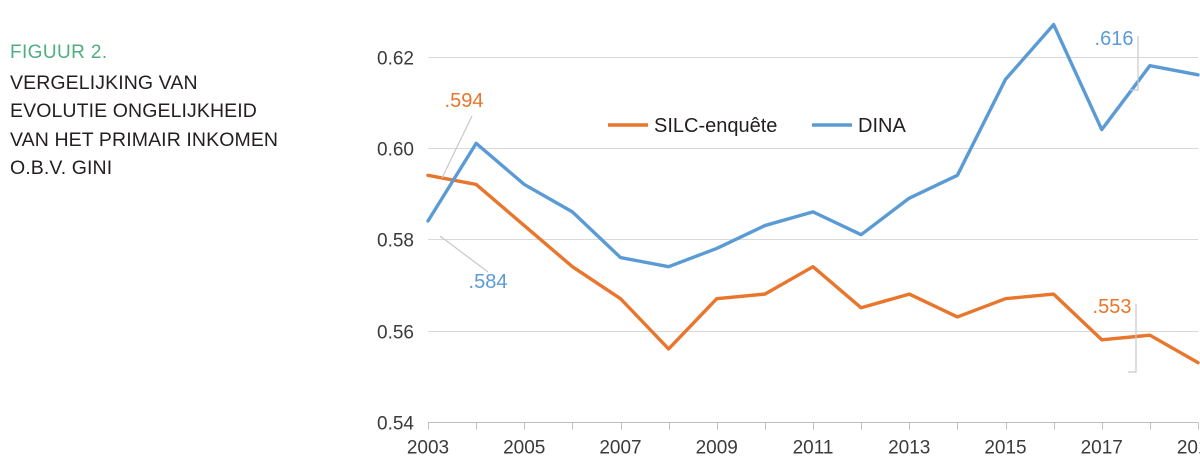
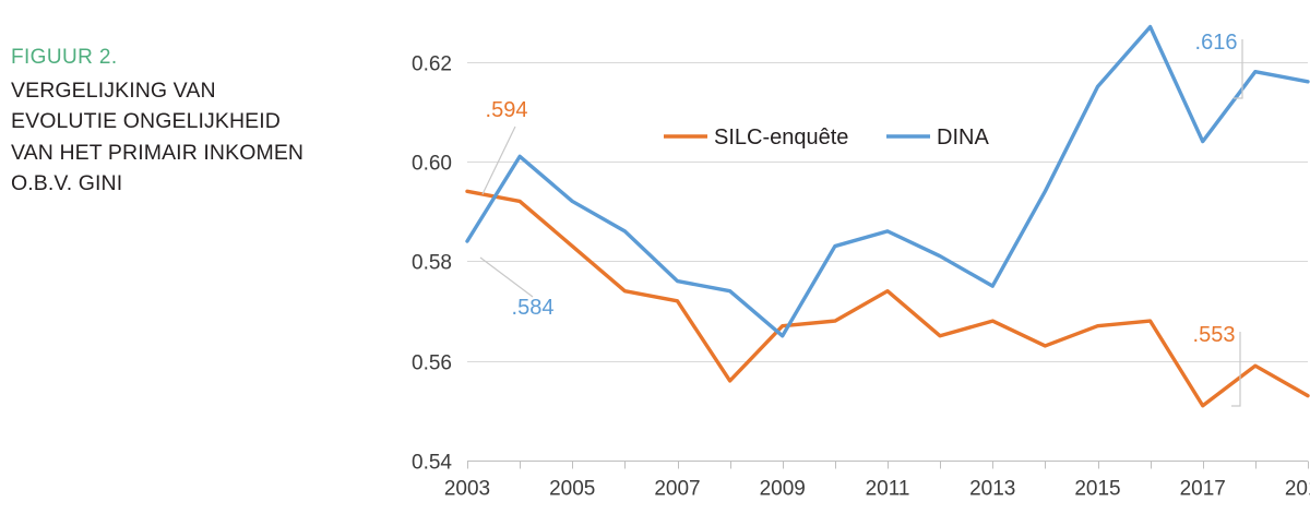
SILC-enquête/2007: 0.567 -> 0.572
DINA/2009: 0.578 -> 0.565
DINA/2013: 0.589 -> 0.575
SILC-enquête/2017: 0.558 -> 0.551
